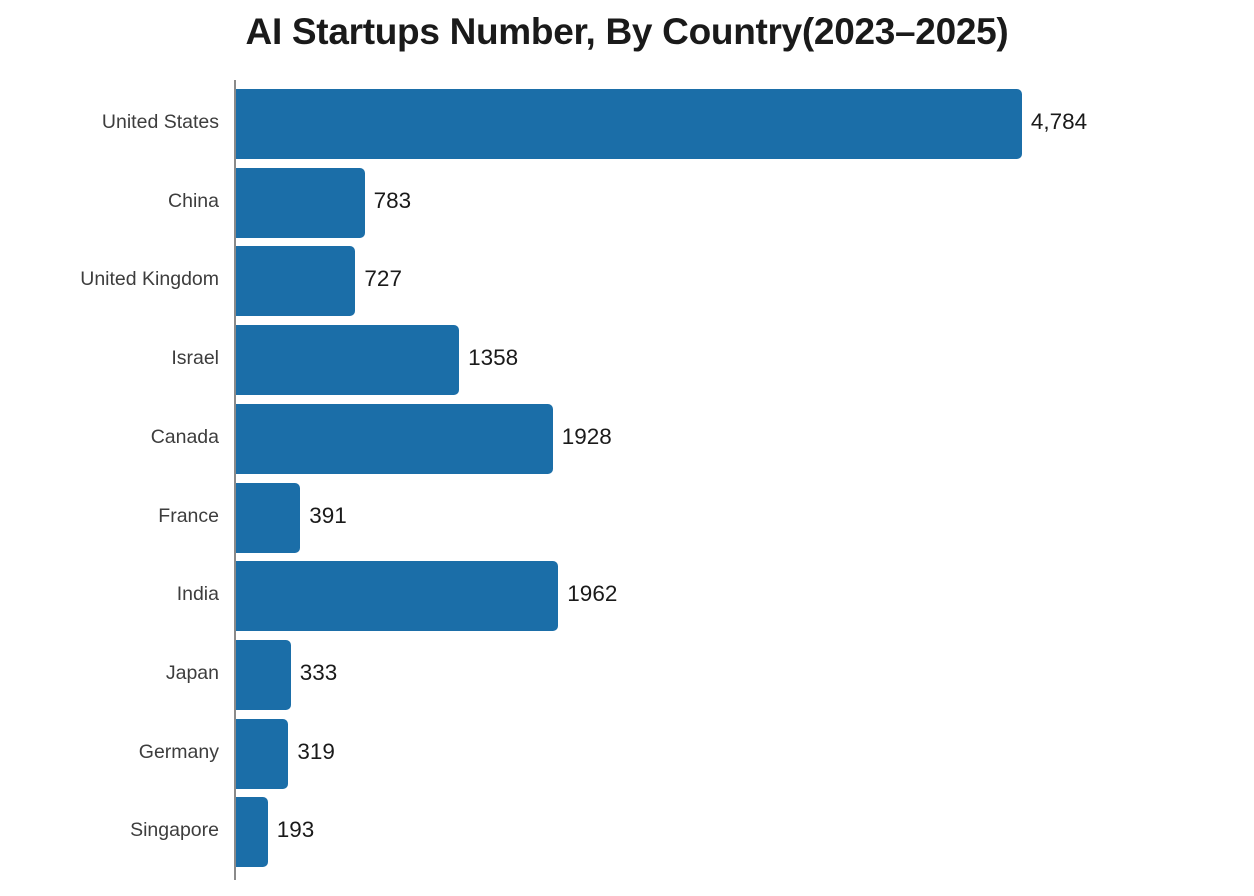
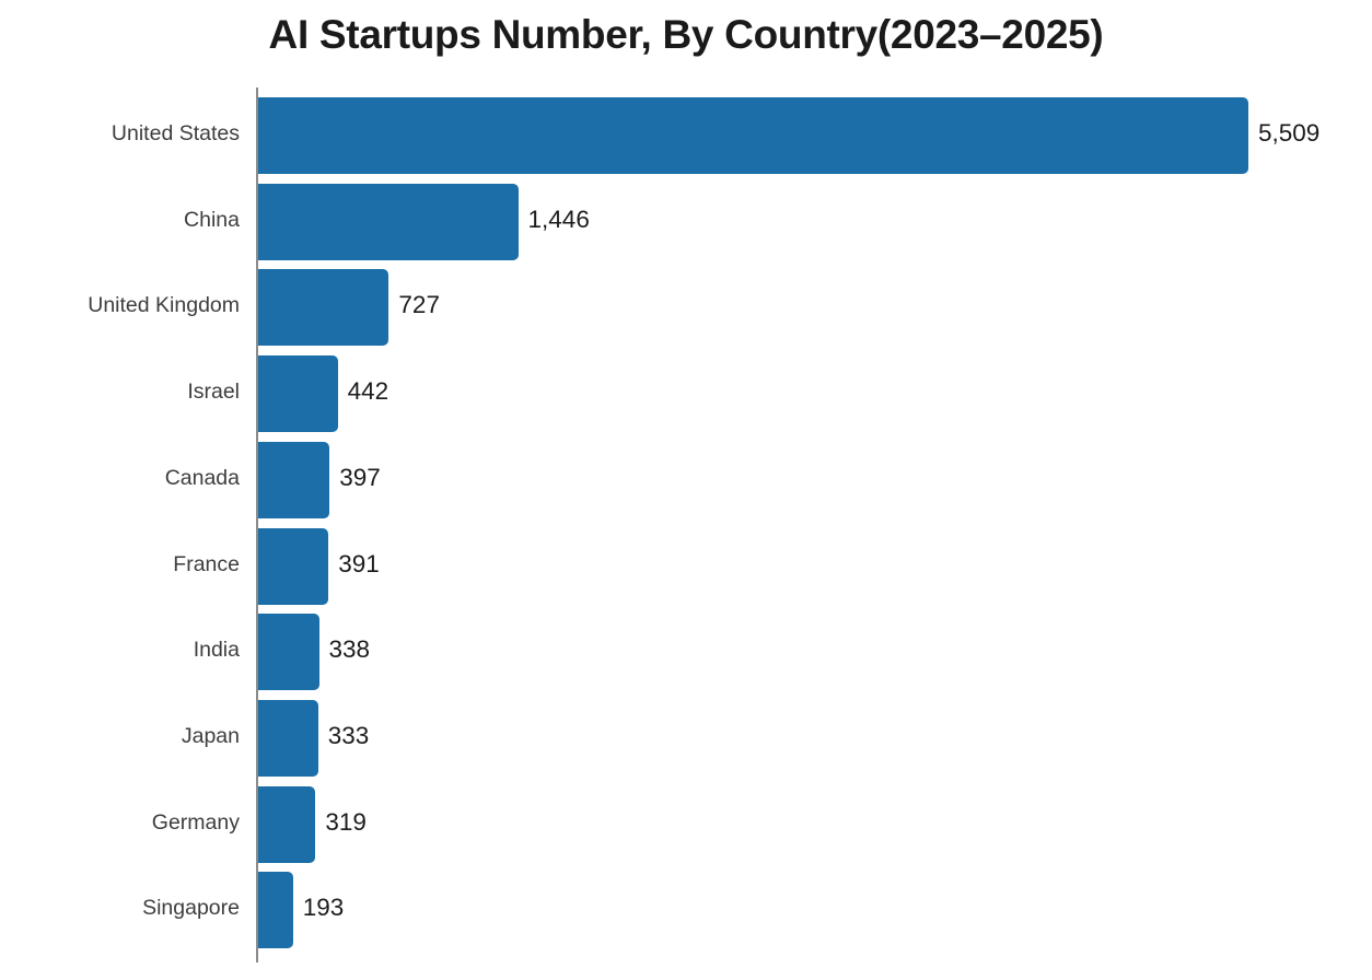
United States: 4,784 -> 5,509
China: 783 -> 1,446
Israel: 1358 -> 442
Canada: 1928 -> 397
India: 1962 -> 338
